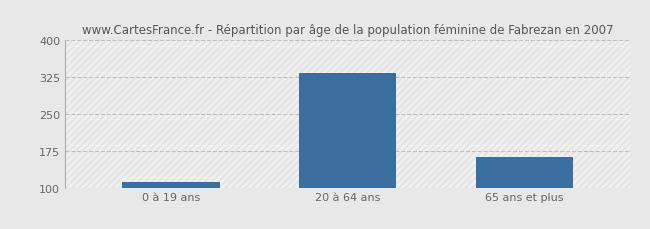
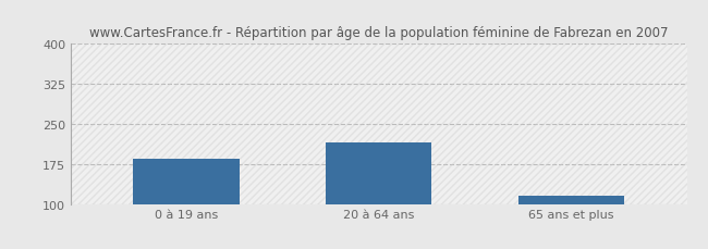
0 à 19 ans: 112 -> 185
20 à 64 ans: 333 -> 215
65 ans et plus: 163 -> 115
